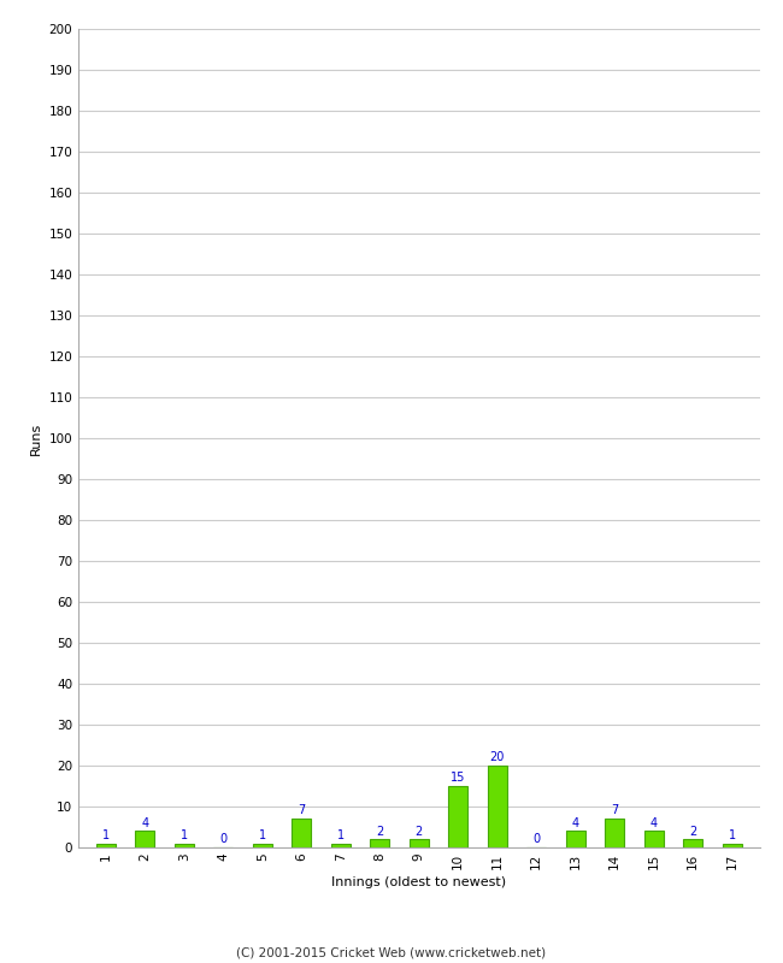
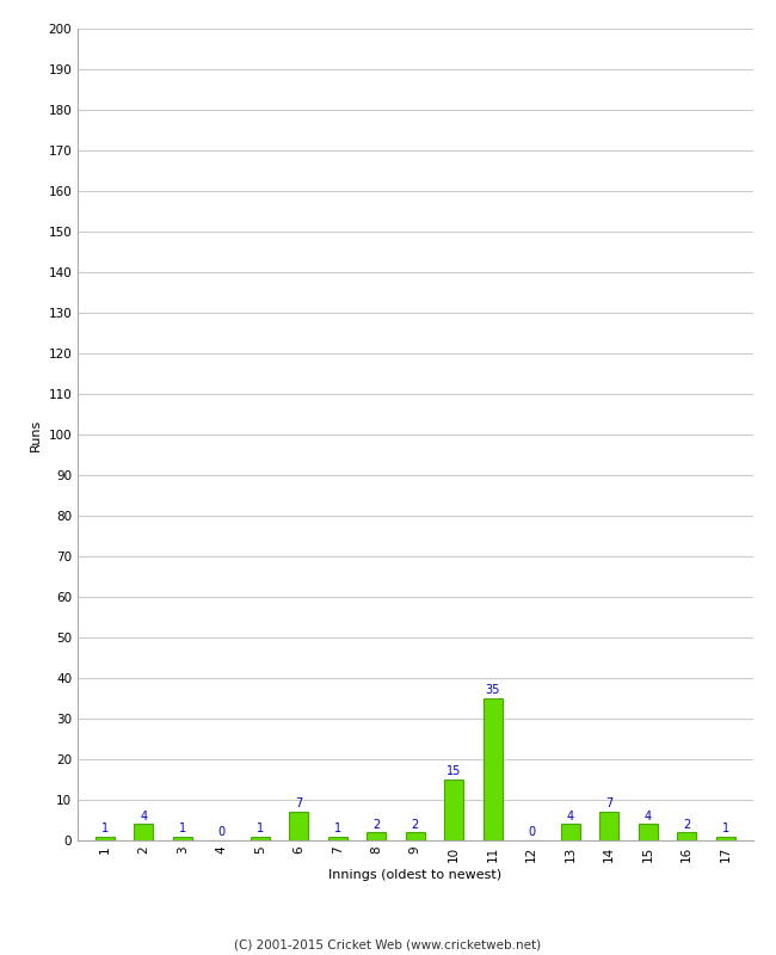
11: 20 -> 35
